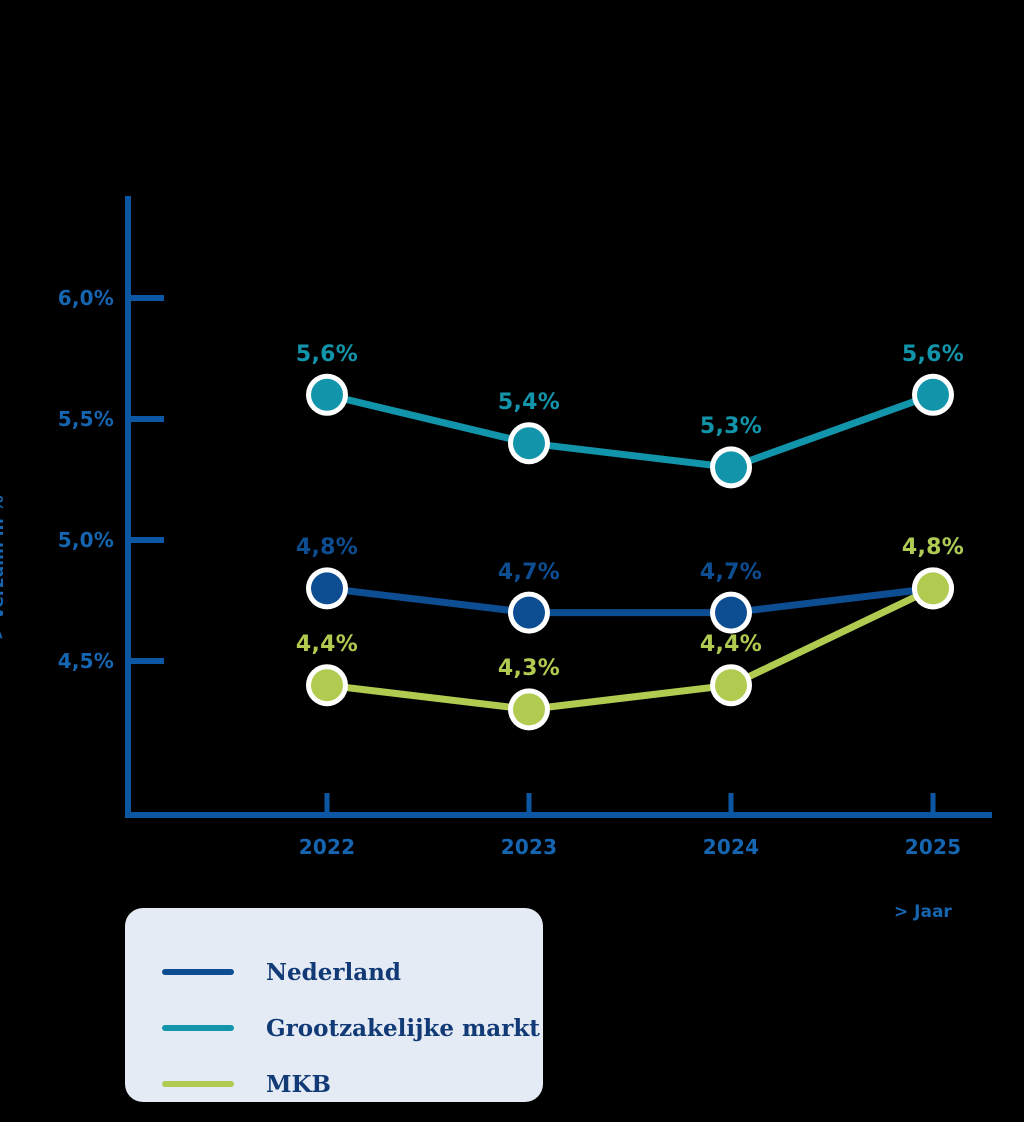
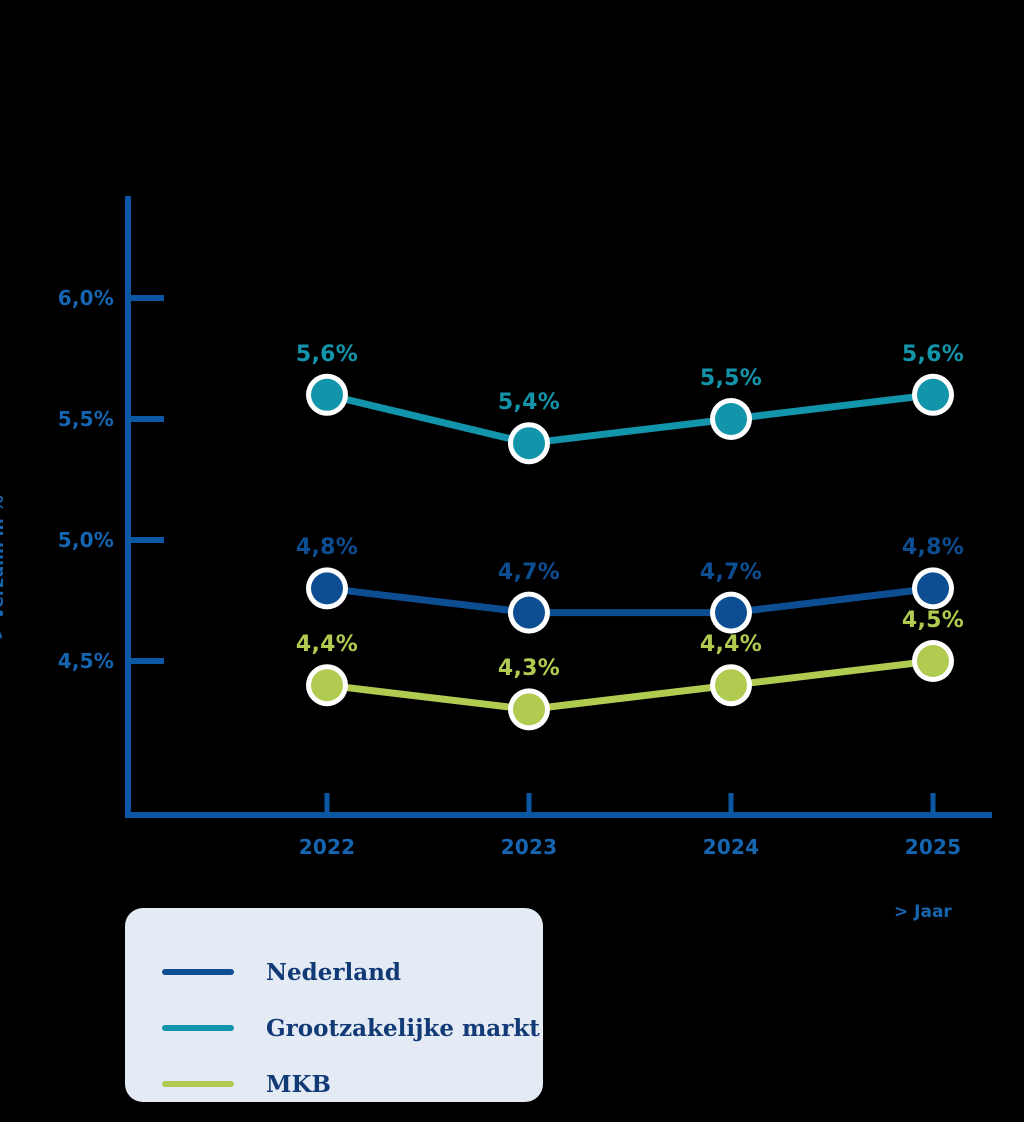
Grootzakelijke markt/2024: 5,3% -> 5,5%
MKB/2025: 4,8% -> 4,5%
